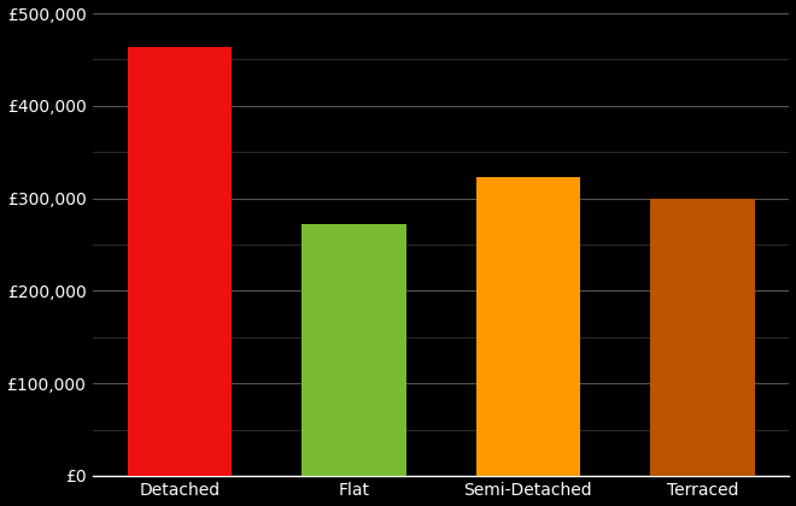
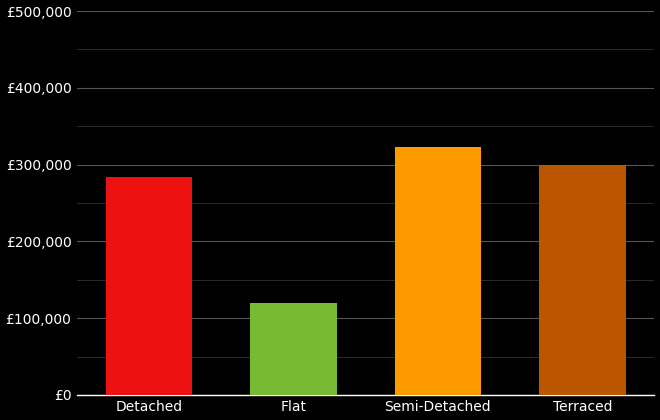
Detached: £463,000 -> £284,000
Flat: £272,000 -> £120,000
